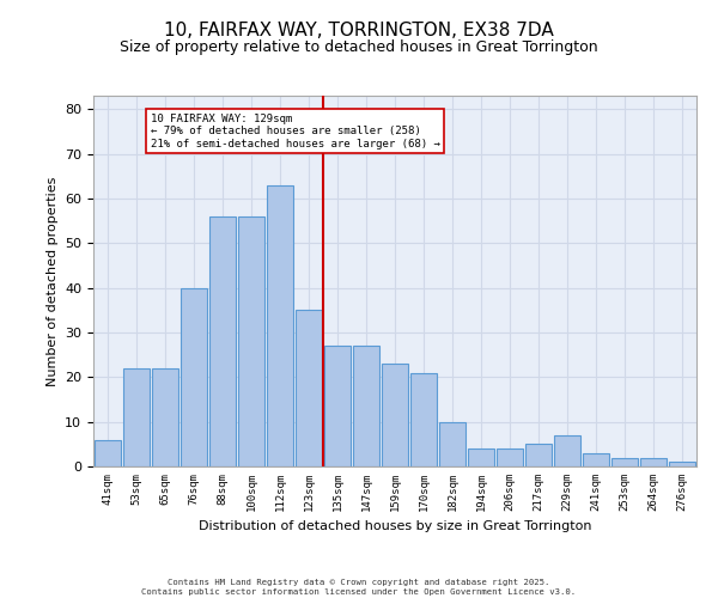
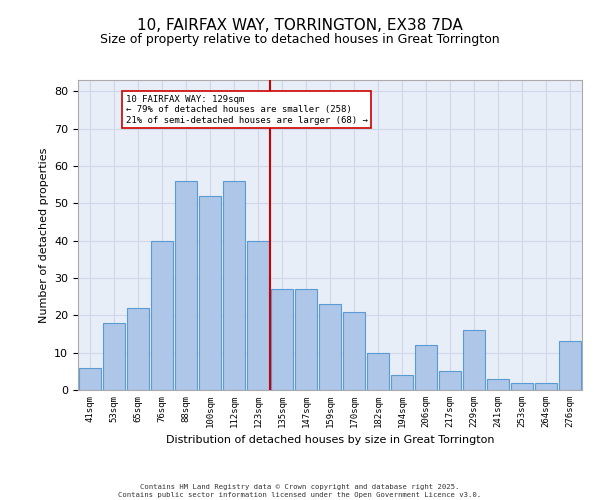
53sqm: 22 -> 18
100sqm: 56 -> 52
112sqm: 63 -> 56
123sqm: 35 -> 40
206sqm: 4 -> 12
229sqm: 7 -> 16
276sqm: 1 -> 13
